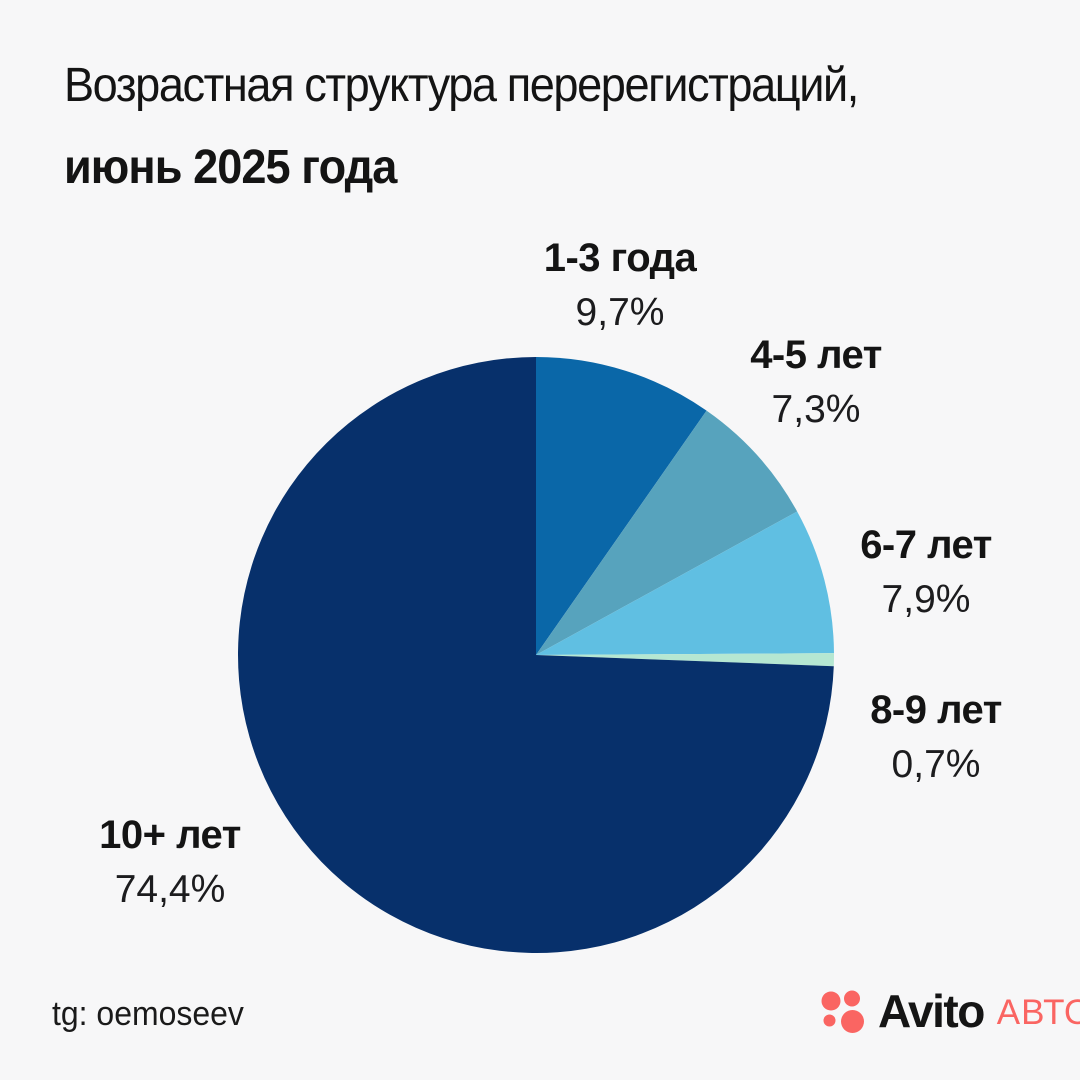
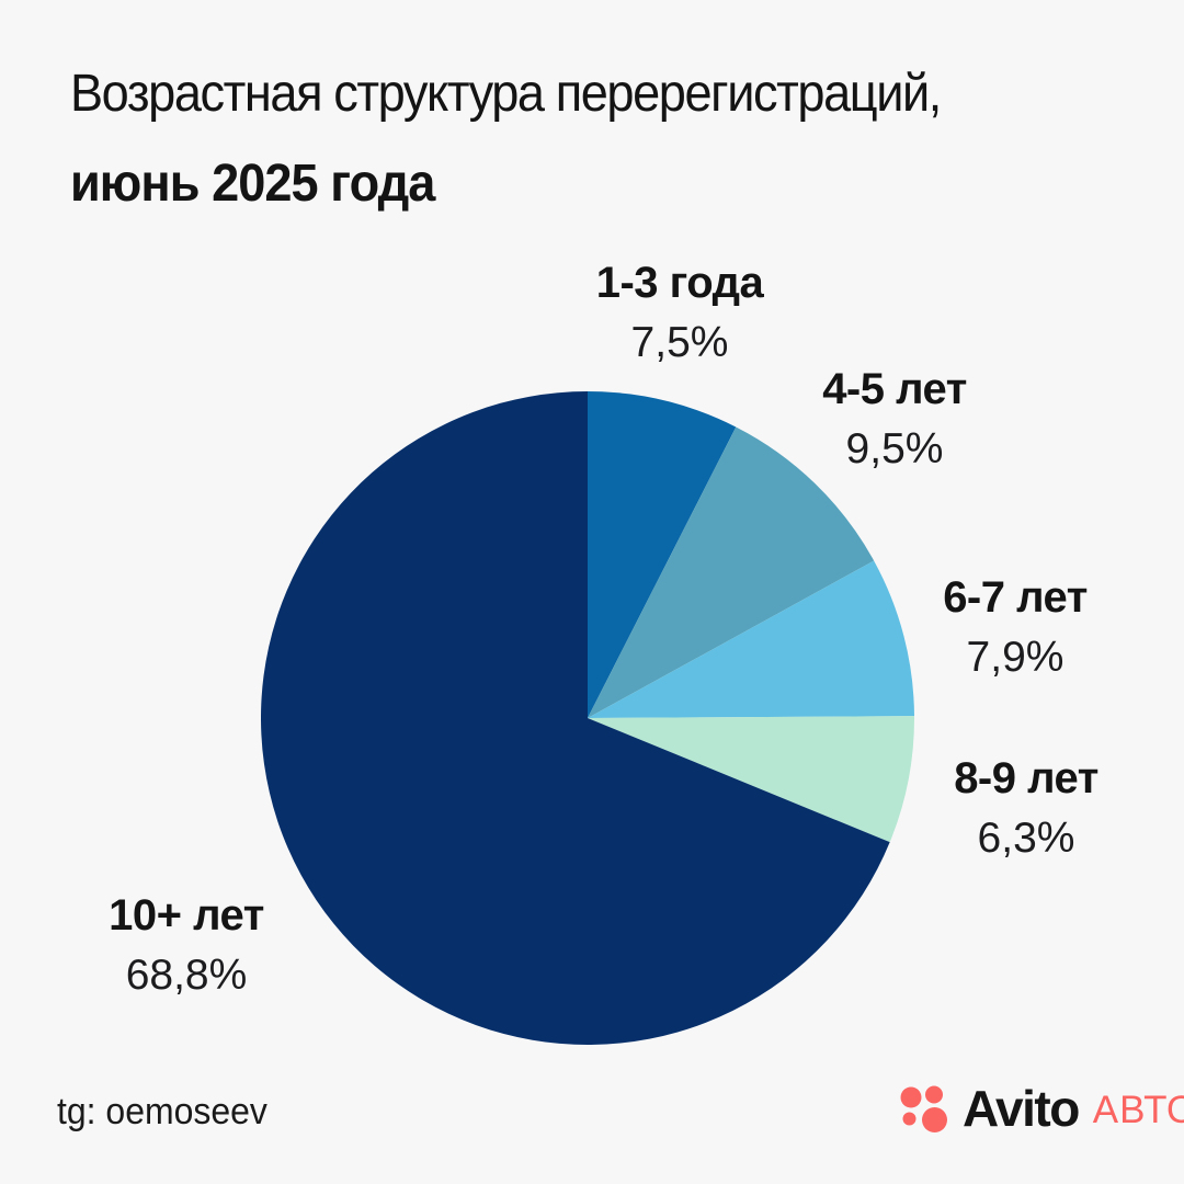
1-3 года: 9,7% -> 7,5%
4-5 лет: 7,3% -> 9,5%
8-9 лет: 0,7% -> 6,3%
10+ лет: 74,4% -> 68,8%
